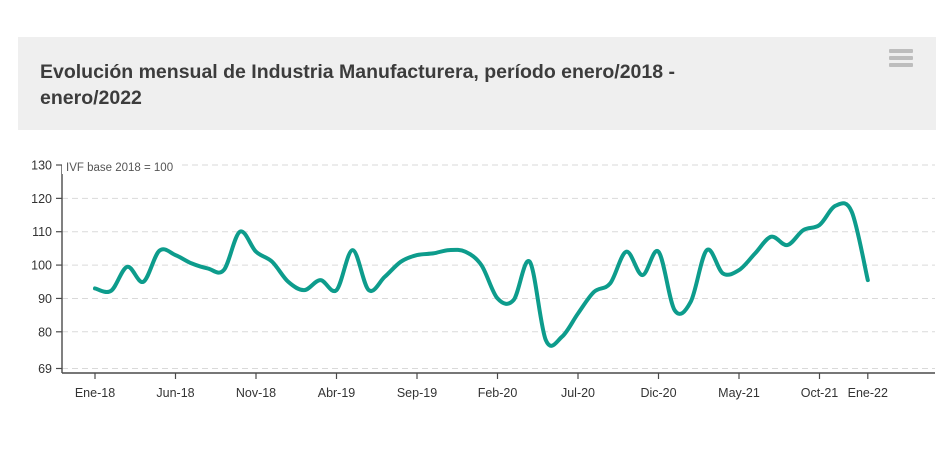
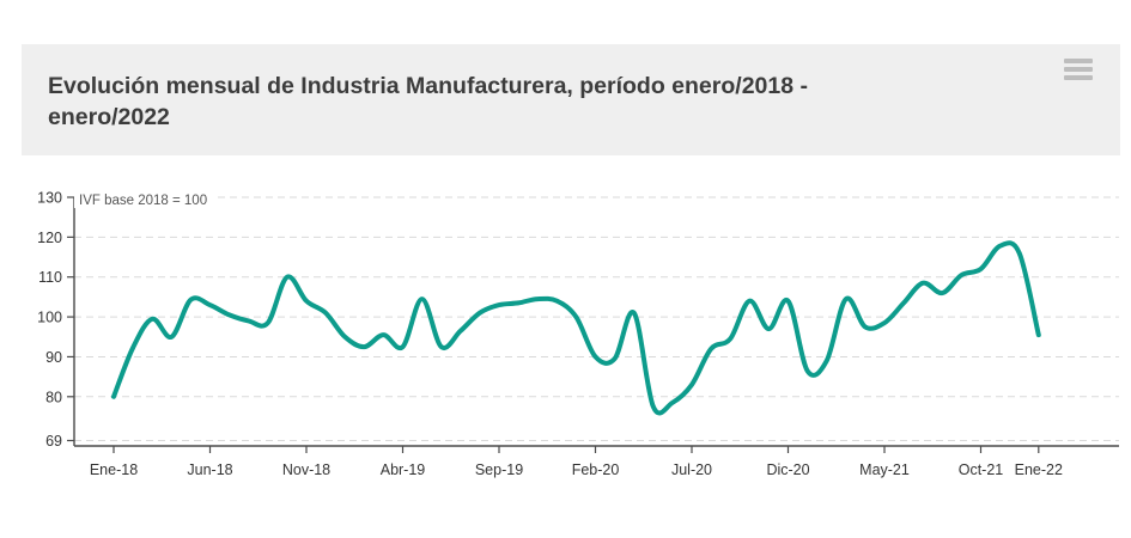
Ene-18: 93 -> 80
Jul-20: 86 -> 83
